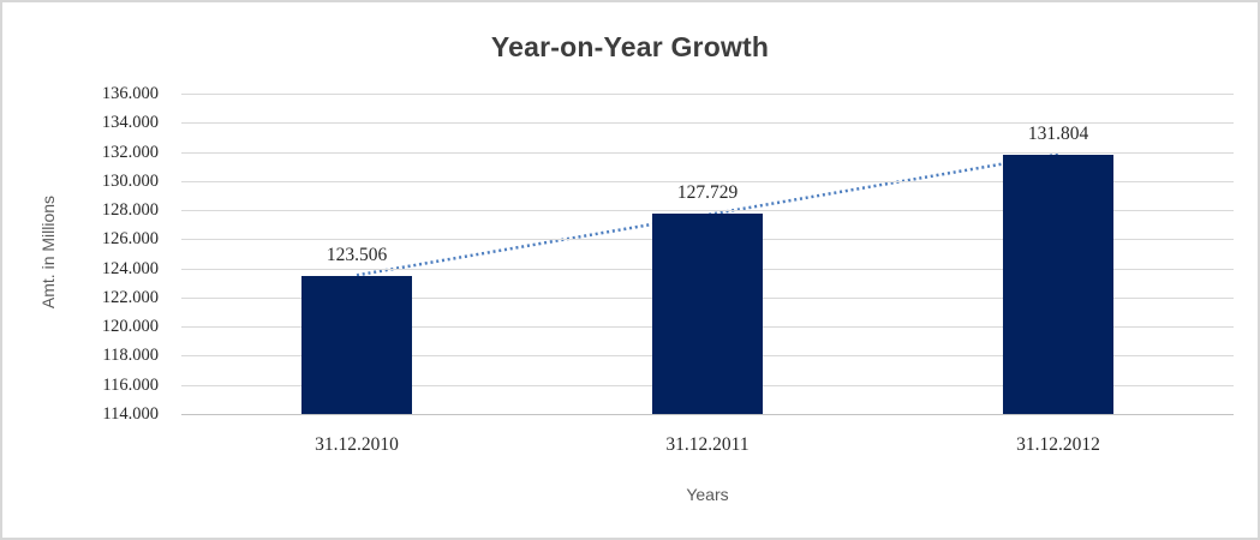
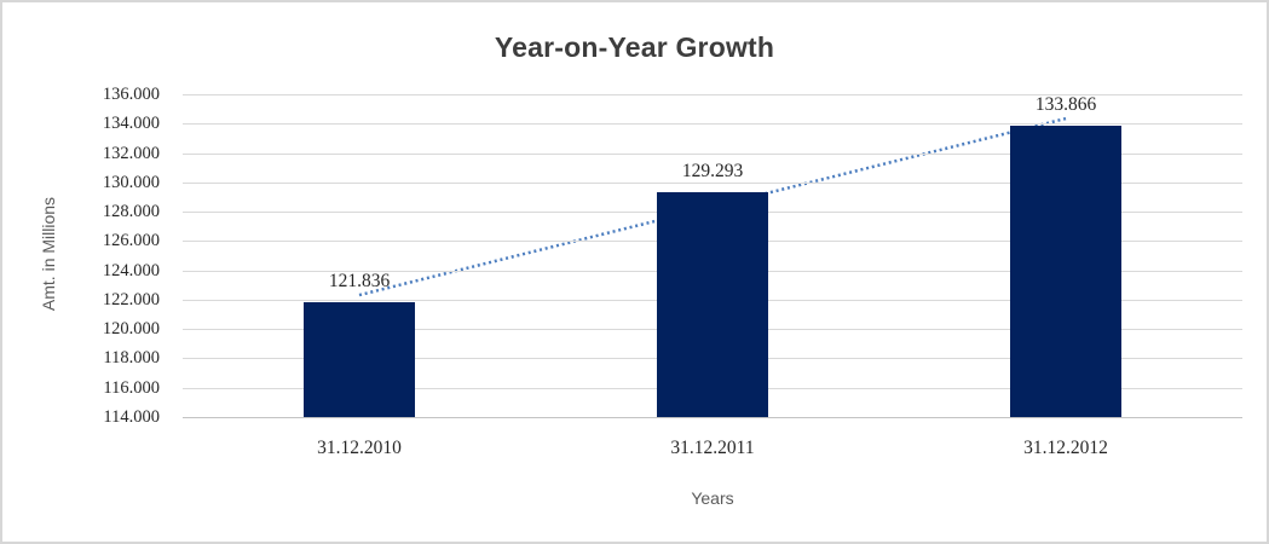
31.12.2010: 123.506 -> 121.836
31.12.2011: 127.729 -> 129.293
31.12.2012: 131.804 -> 133.866
